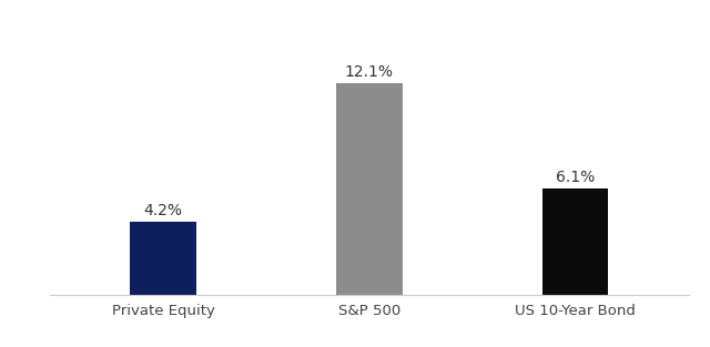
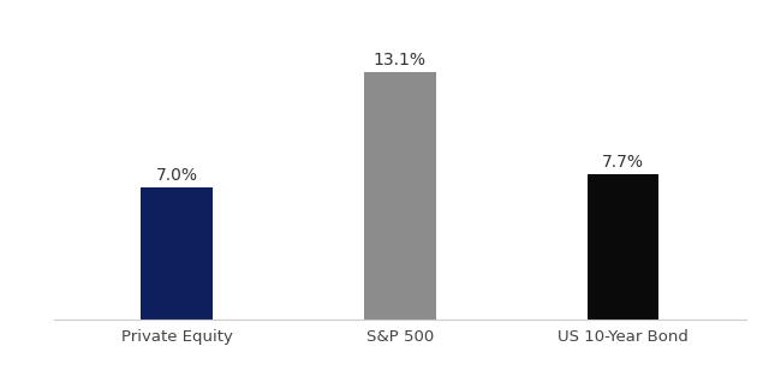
Private Equity: 4.2% -> 7.0%
S&P 500: 12.1% -> 13.1%
US 10-Year Bond: 6.1% -> 7.7%
